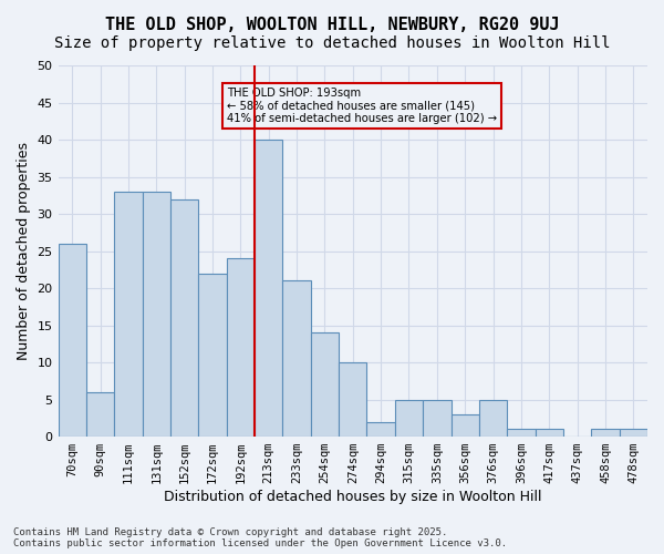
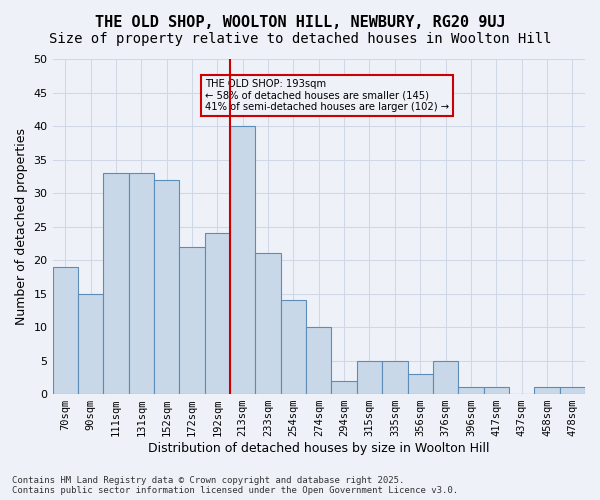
70sqm: 26 -> 19
90sqm: 6 -> 15
